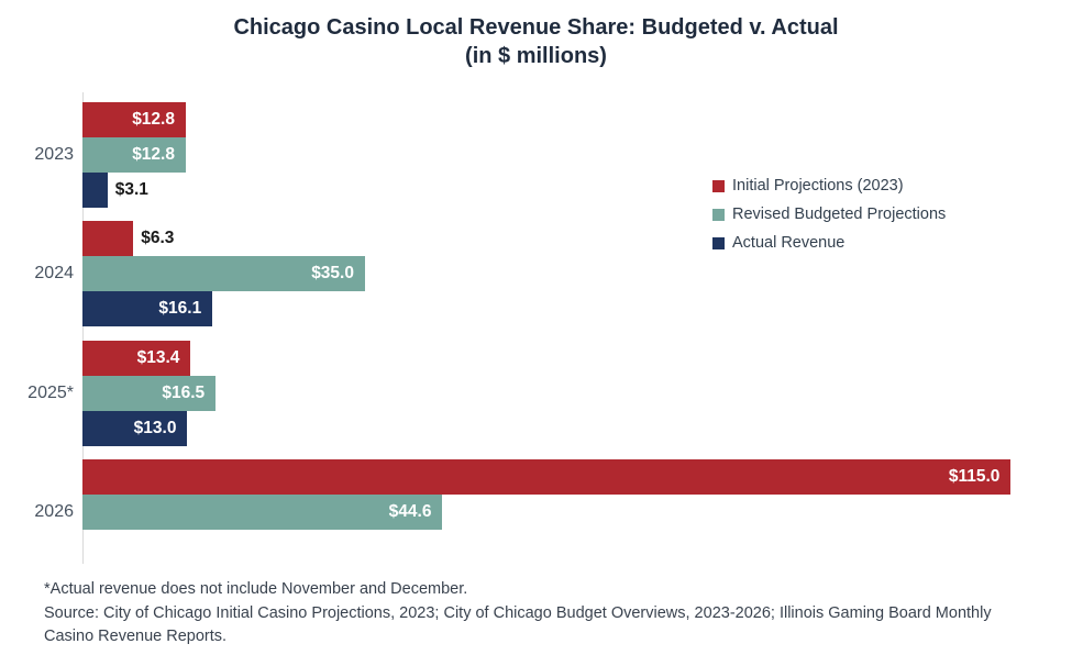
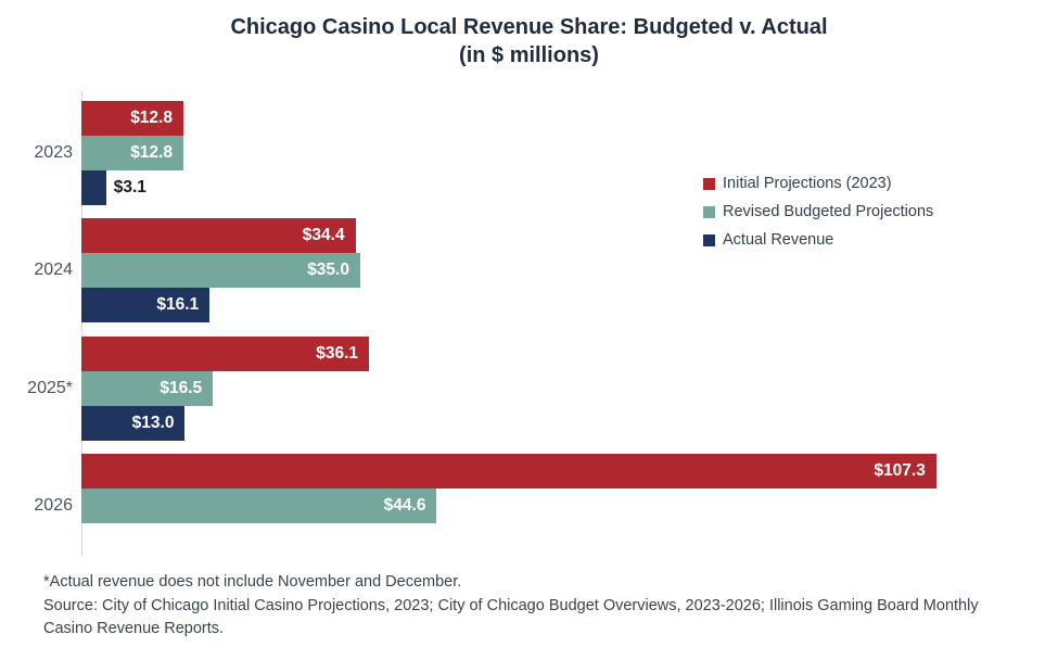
Initial Projections (2023)/2024: $6.3 -> $34.4
Initial Projections (2023)/2025*: $13.4 -> $36.1
Initial Projections (2023)/2026: $115.0 -> $107.3
